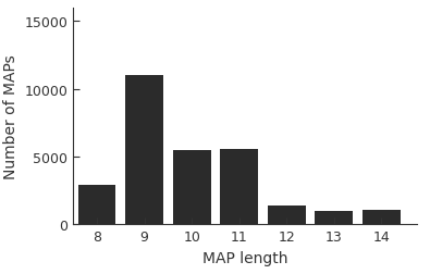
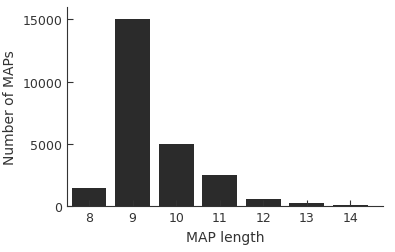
8: 2900 -> 1500
9: 11000 -> 15000
10: 5500 -> 5000
11: 5600 -> 2500
12: 1400 -> 600
13: 1000 -> 200
14: 1100 -> 100
